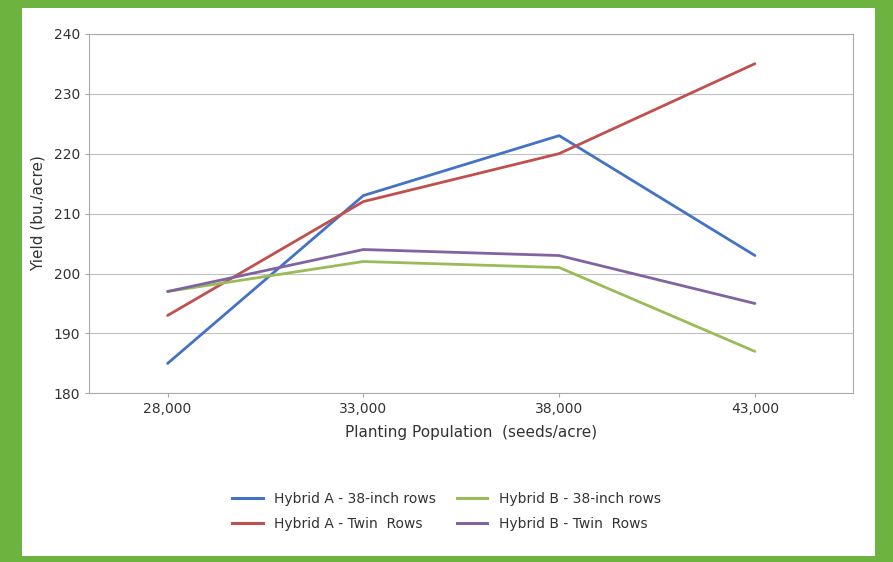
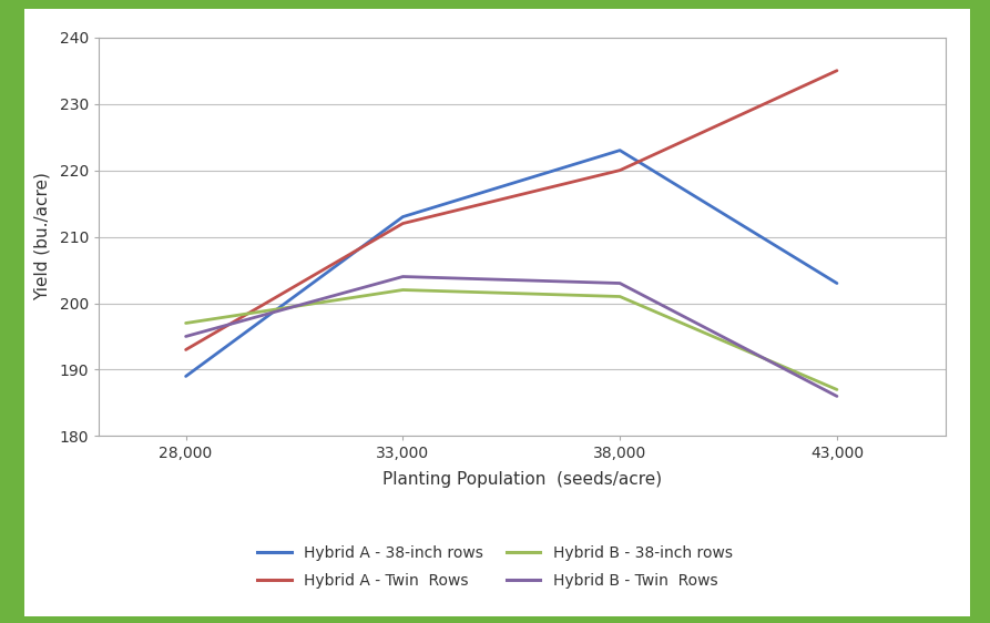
Hybrid A - 38-inch rows/28,000: 185 -> 189
Hybrid B - Twin Rows/28,000: 197 -> 195
Hybrid B - Twin Rows/43,000: 195 -> 186
